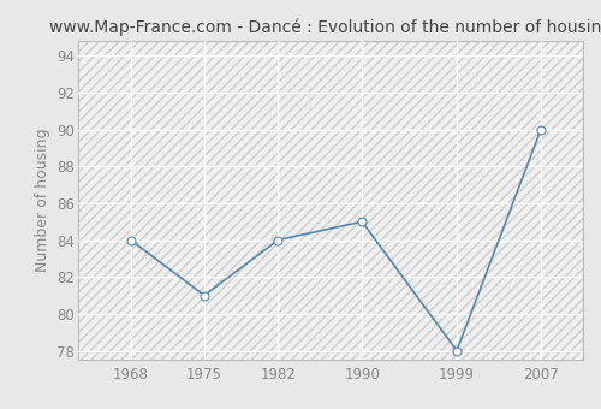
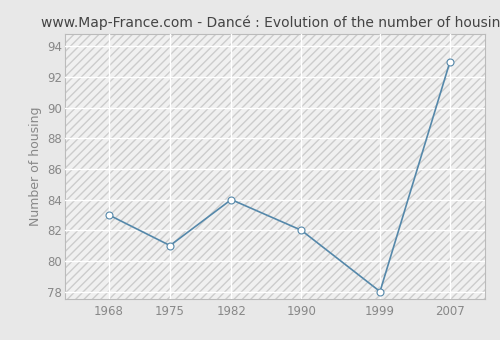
1968: 84 -> 83
1990: 85 -> 82
2007: 90 -> 93
